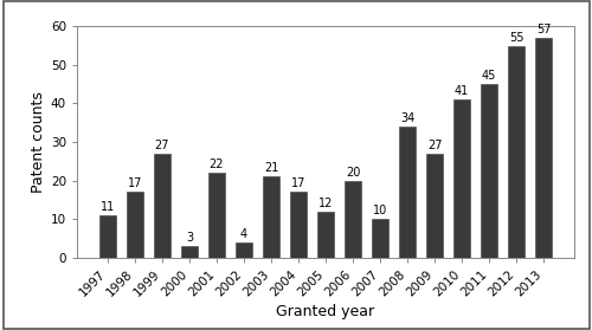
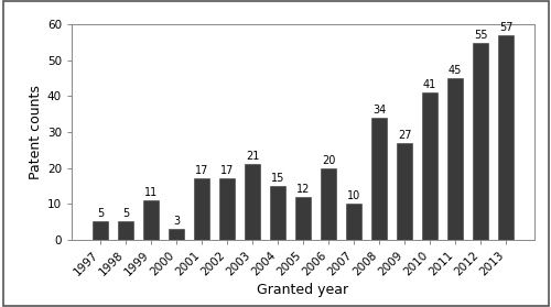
1997: 11 -> 5
1998: 17 -> 5
1999: 27 -> 11
2001: 22 -> 17
2002: 4 -> 17
2004: 17 -> 15
